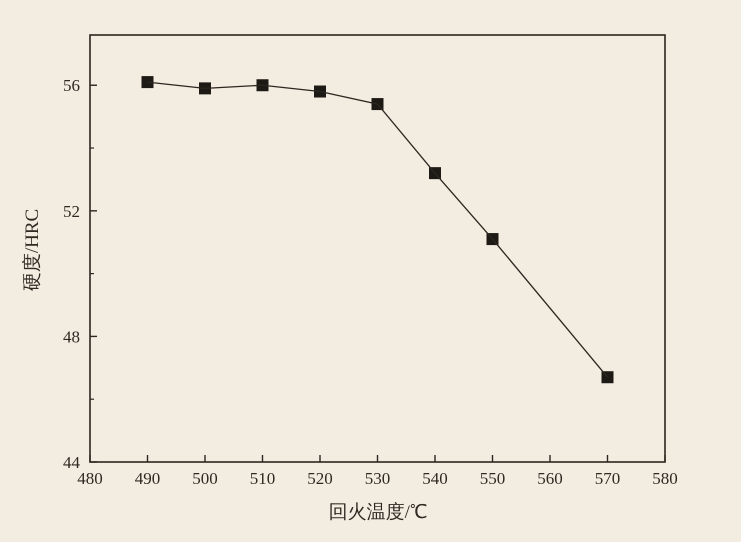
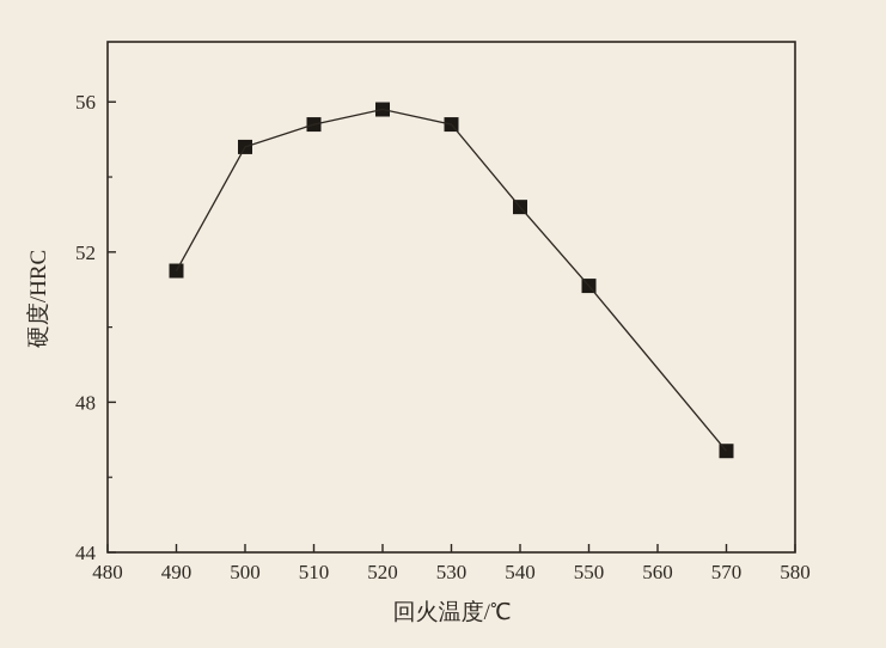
490: 56.1 -> 51.5
500: 55.9 -> 54.8
510: 56.0 -> 55.4
